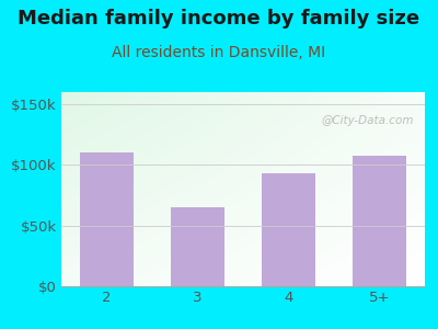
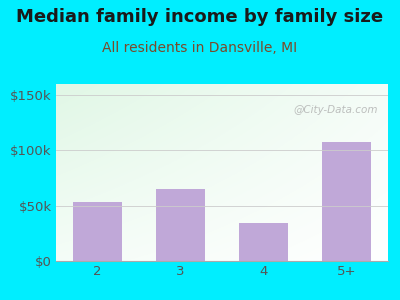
2: $110k -> $53k
4: $93k -> $34k
